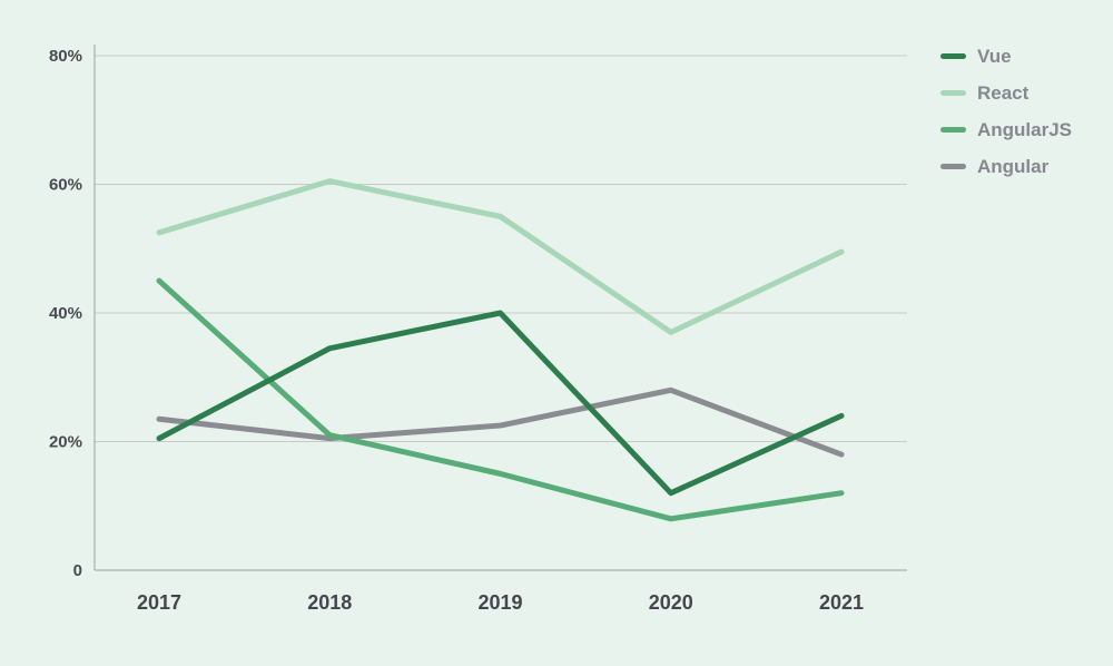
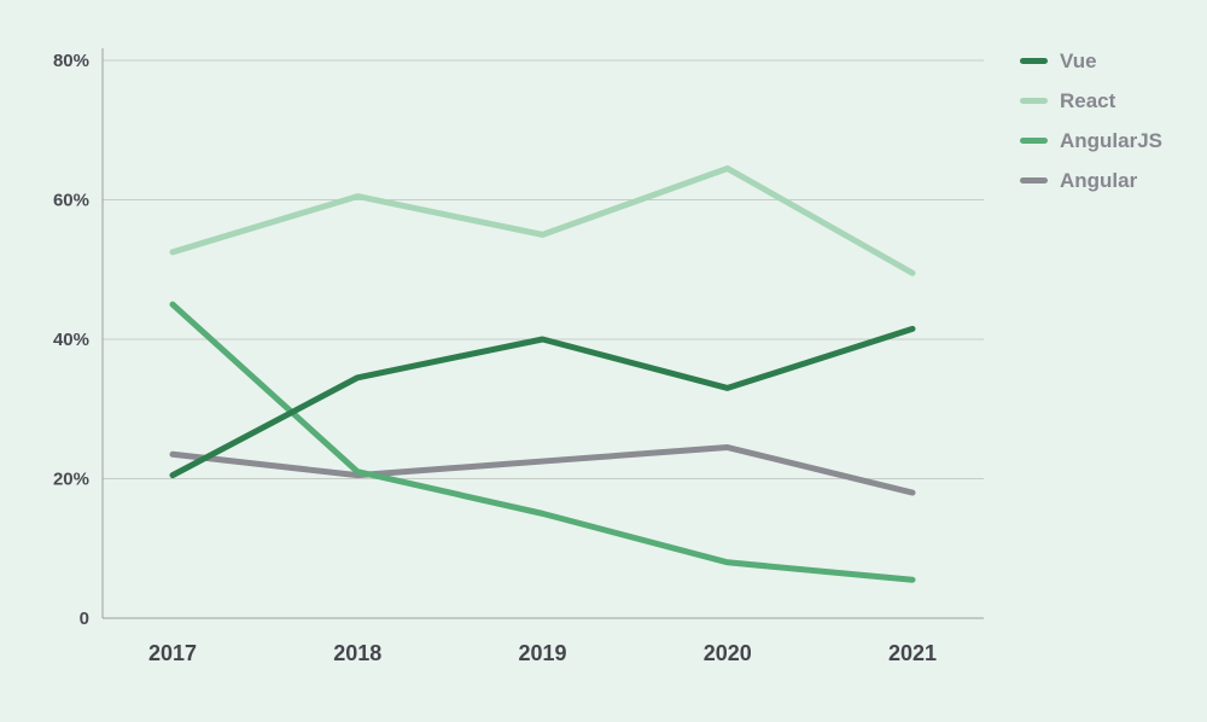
Vue/2020: 12% -> 33%
React/2020: 37% -> 64%
Angular/2020: 28% -> 24%
Vue/2021: 24% -> 42%
AngularJS/2021: 12% -> 6%
